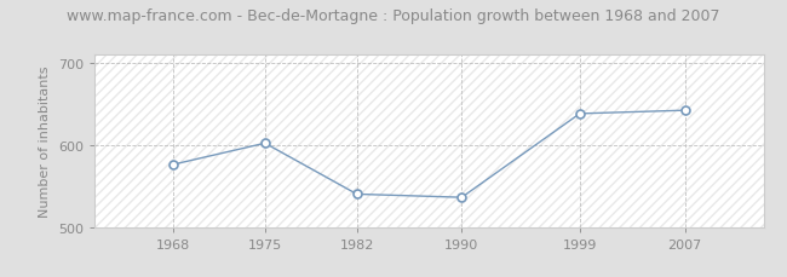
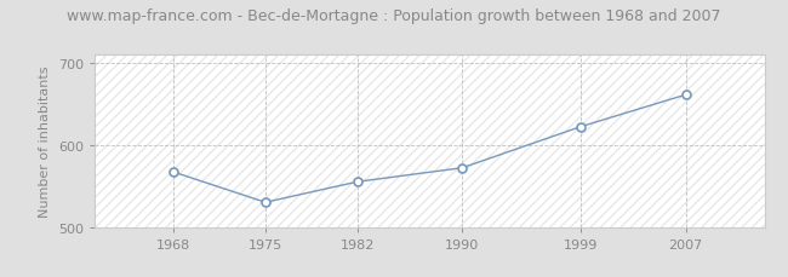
1968: 576 -> 567
1975: 602 -> 530
1982: 540 -> 555
1990: 536 -> 572
1999: 638 -> 622
2007: 642 -> 661
